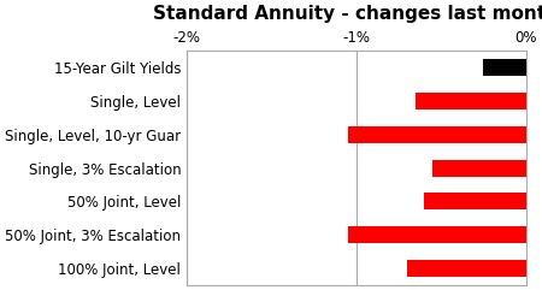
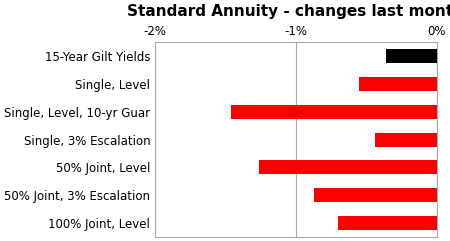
15-Year Gilt Yields: -0.25% -> -0.36%
Single, Level: -0.65% -> -0.55%
Single, Level, 10-yr Guar: -1.05% -> -1.46%
Single, 3% Escalation: -0.55% -> -0.44%
50% Joint, Level: -0.60% -> -1.26%
50% Joint, 3% Escalation: -1.05% -> -0.87%
